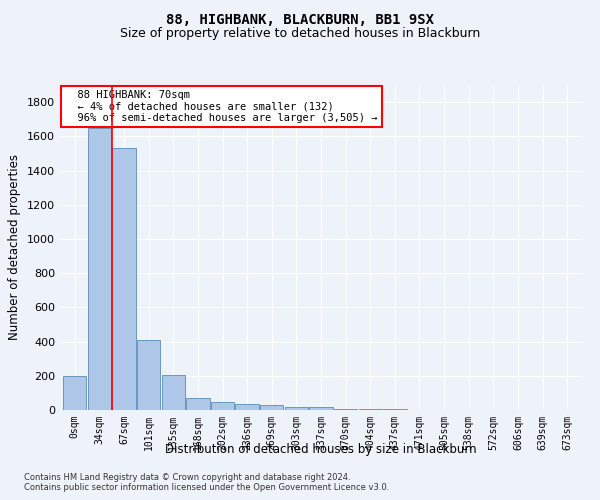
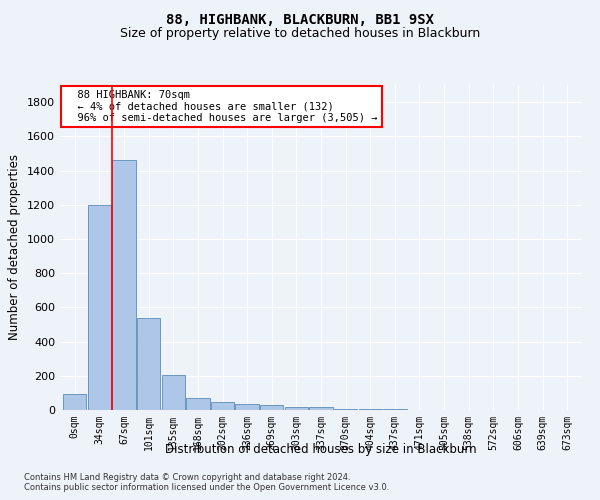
0sqm: 200 -> 100
34sqm: 1650 -> 1200
67sqm: 1530 -> 1460
101sqm: 410 -> 540
